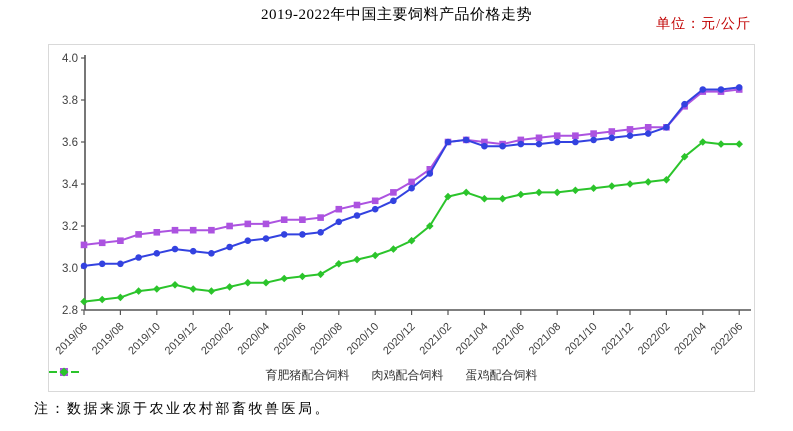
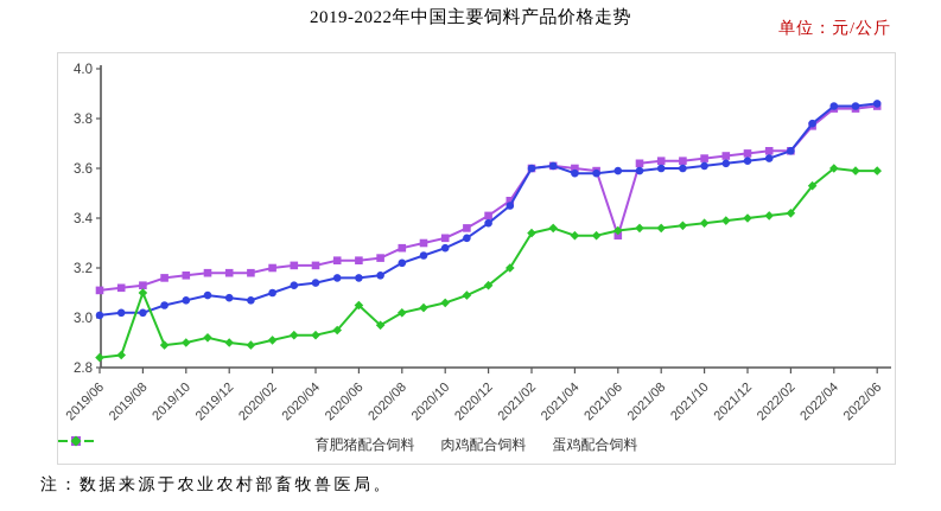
蛋鸡配合饲料/2019/08: 2.86 -> 3.10
蛋鸡配合饲料/2020/06: 2.96 -> 3.05
肉鸡配合饲料/2021/06: 3.61 -> 3.33
